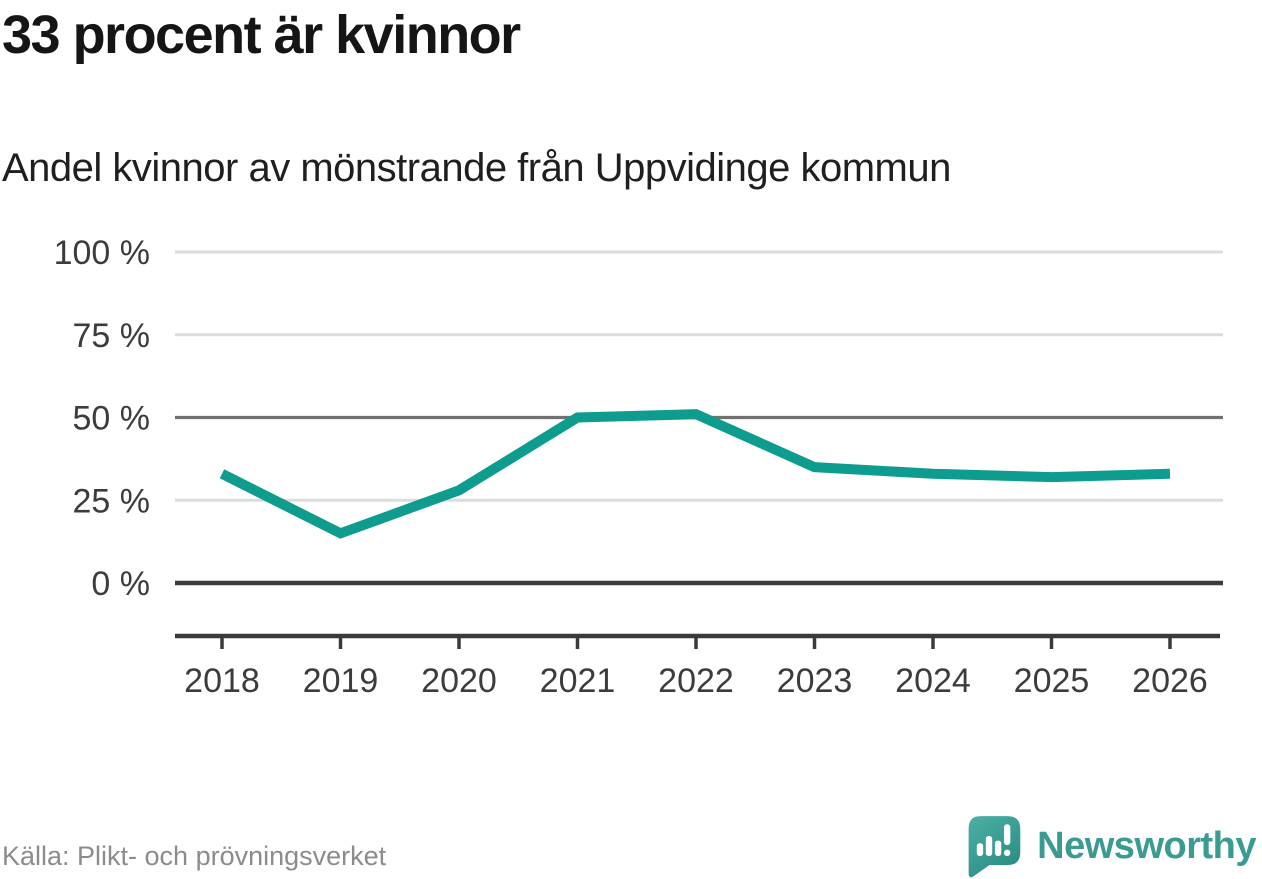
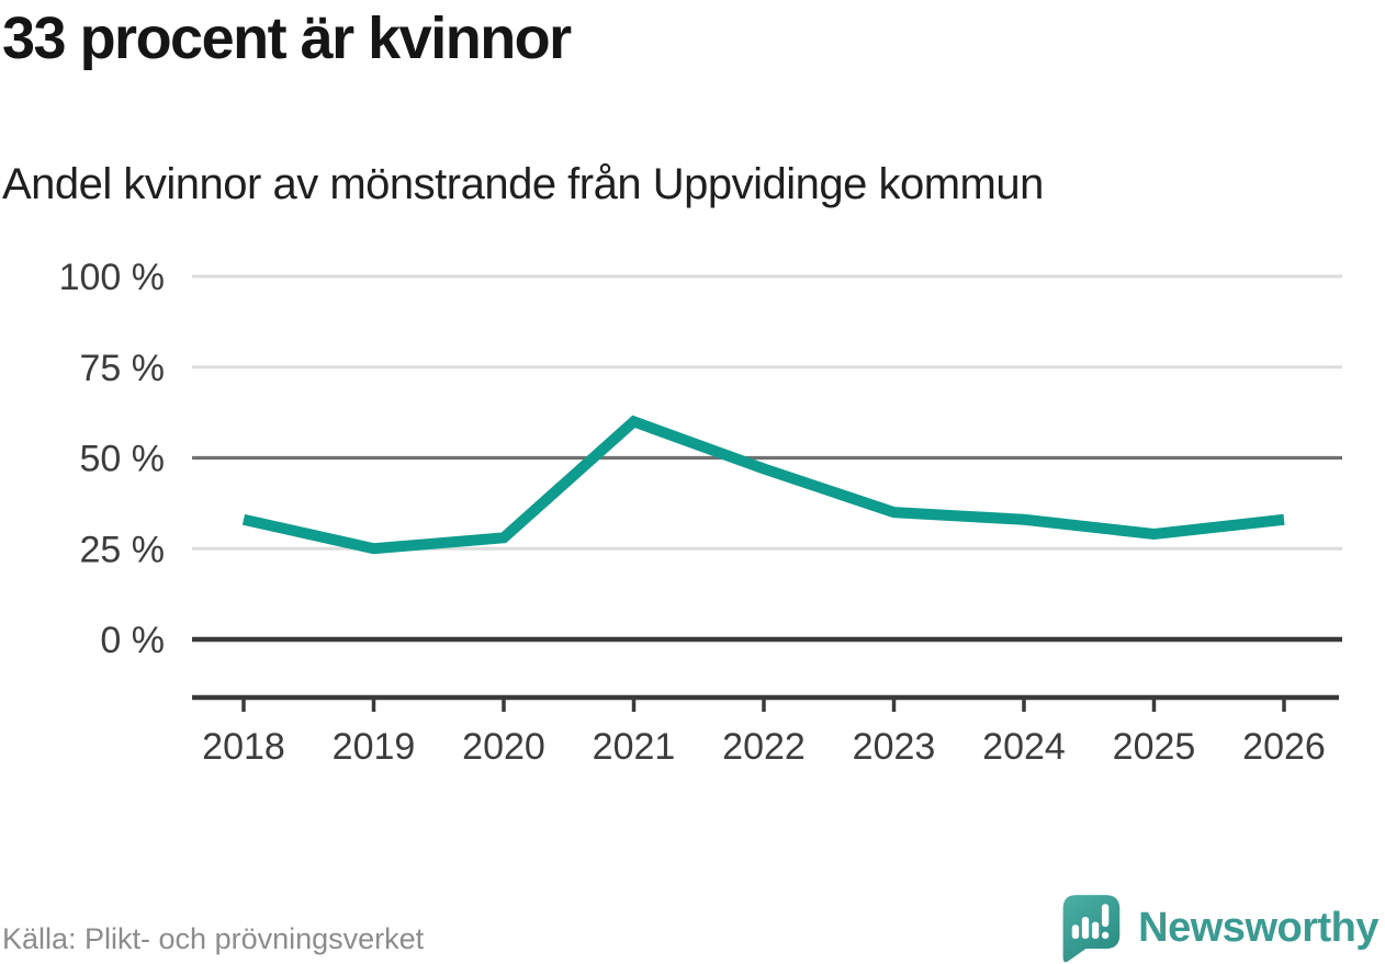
2019: 15% -> 25%
2021: 50% -> 60%
2022: 51% -> 47%
2025: 32% -> 29%
